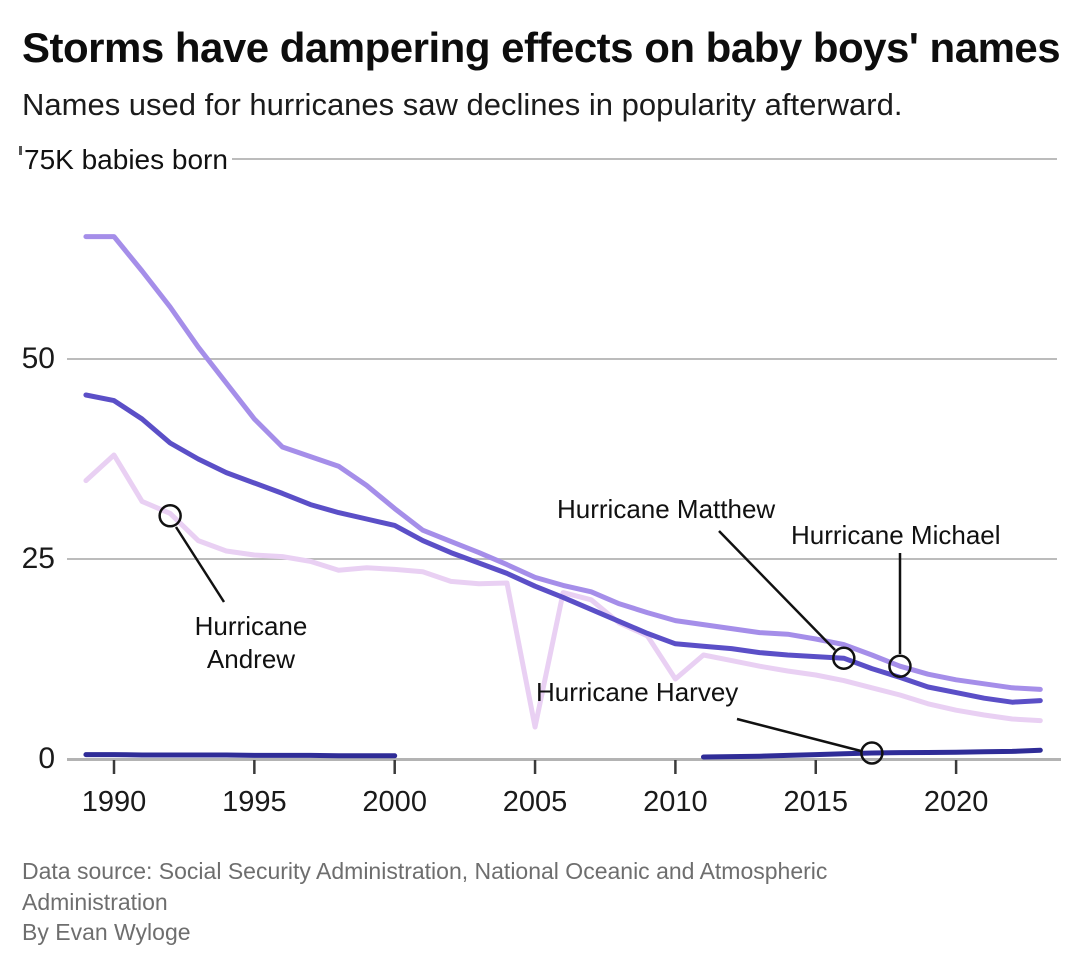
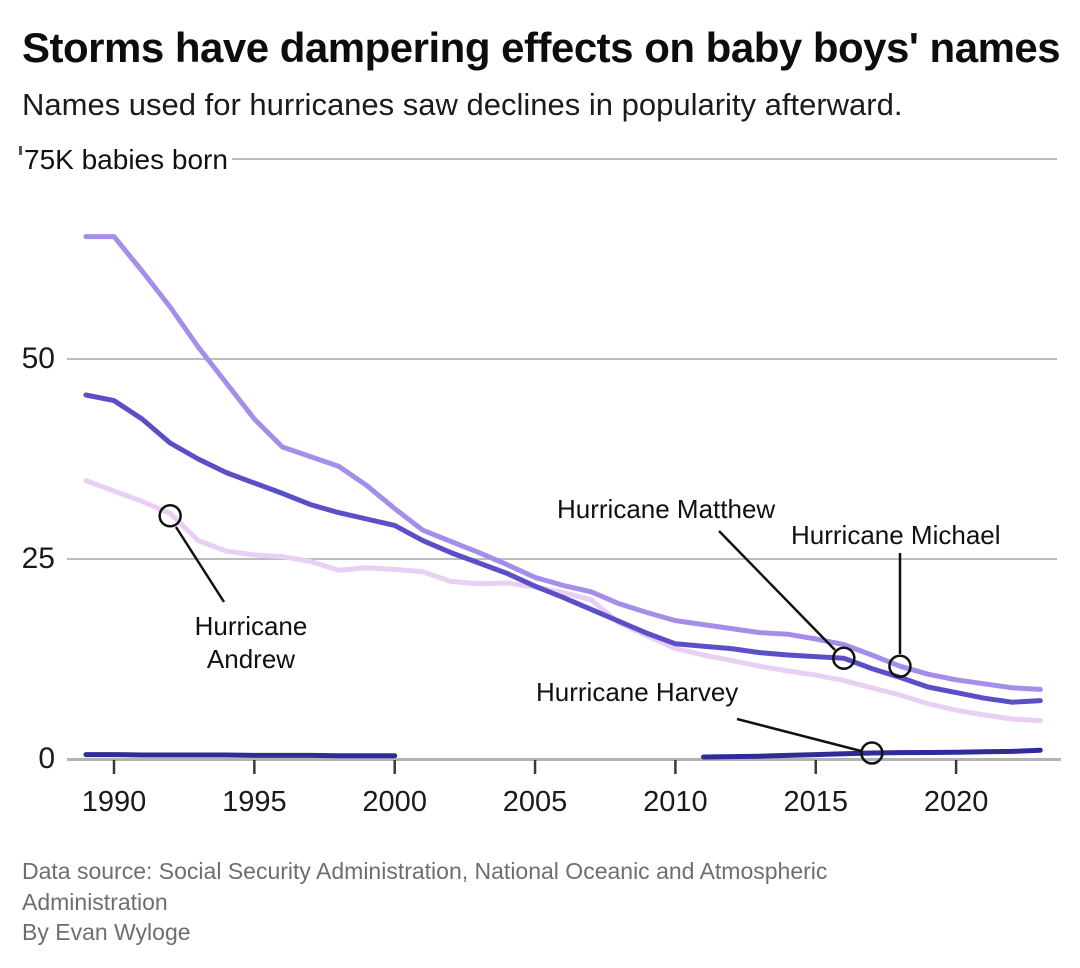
Andrew/1990: 38 -> 34
Andrew/2005: 4 -> 22
Andrew/2010: 10 -> 14
